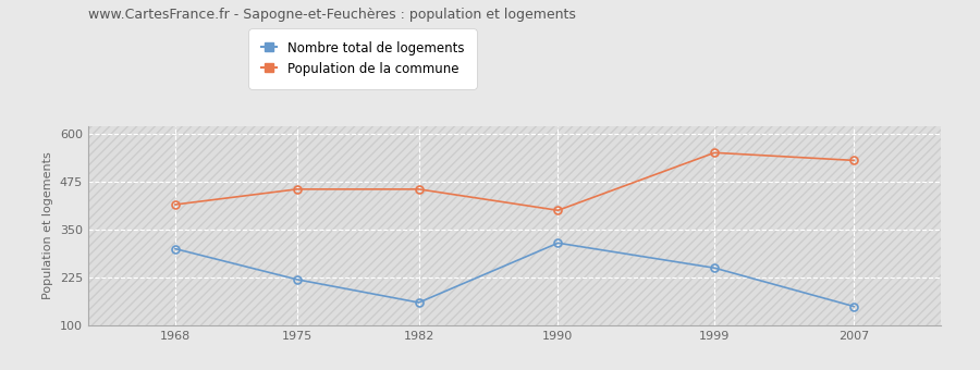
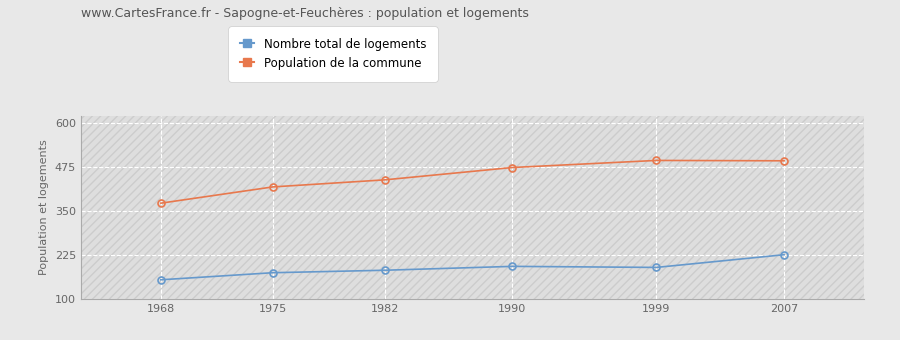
Nombre total de logements/1968: 300 -> 155
Population de la commune/1968: 415 -> 372
Nombre total de logements/1975: 220 -> 175
Population de la commune/1975: 455 -> 418
Nombre total de logements/1982: 160 -> 182
Population de la commune/1982: 455 -> 438
Nombre total de logements/1990: 315 -> 193
Population de la commune/1990: 400 -> 473
Nombre total de logements/1999: 250 -> 190
Population de la commune/1999: 550 -> 493
Nombre total de logements/2007: 150 -> 226
Population de la commune/2007: 530 -> 492
